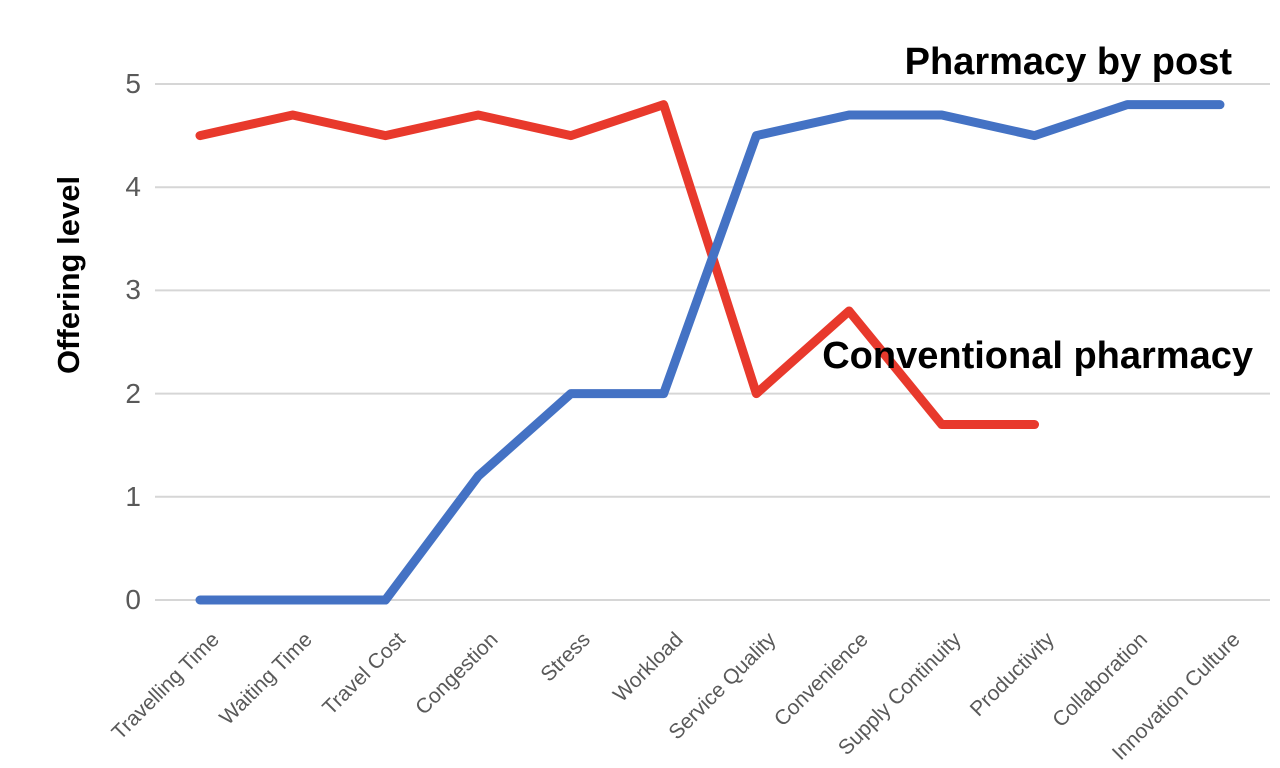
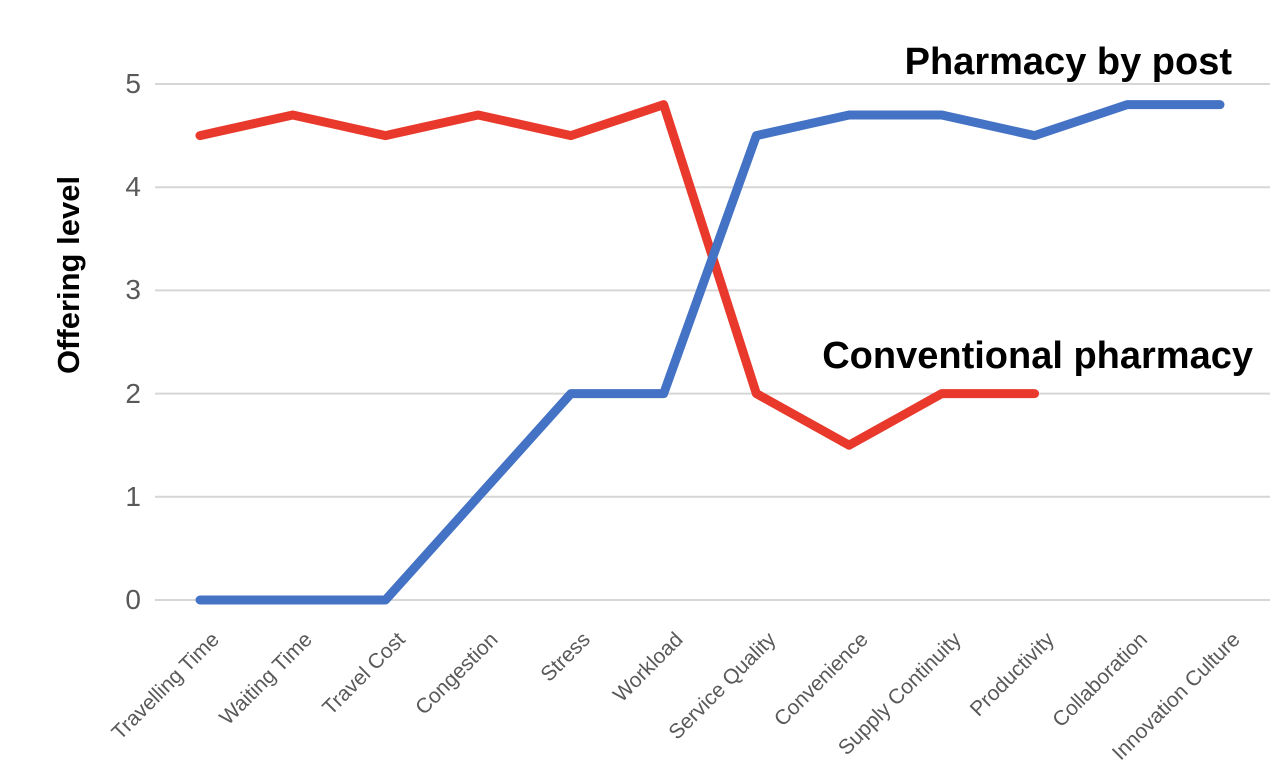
Pharmacy by post/Congestion: 1.2 -> 1.0
Conventional pharmacy/Convenience: 2.8 -> 1.5
Conventional pharmacy/Supply Continuity: 1.7 -> 2.0
Conventional pharmacy/Productivity: 1.7 -> 2.0
